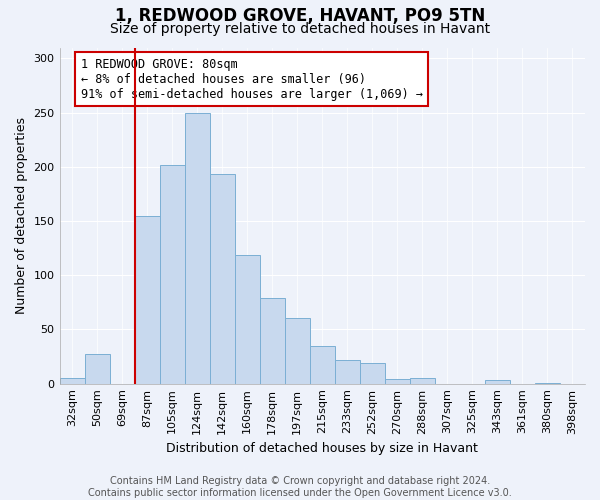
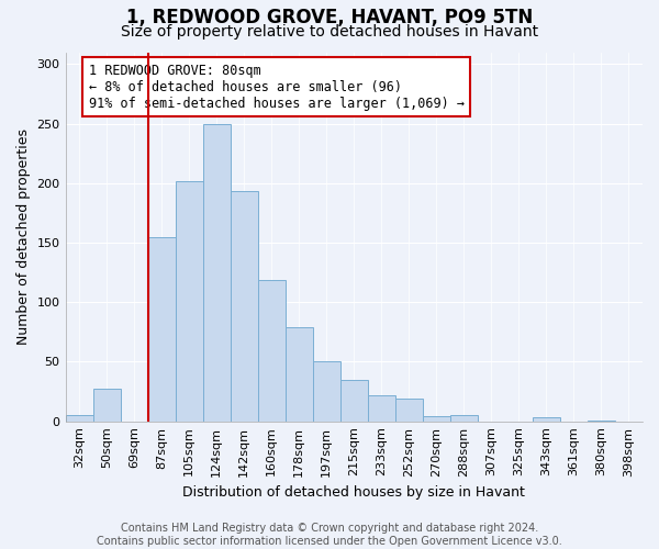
197sqm: 61 -> 50
